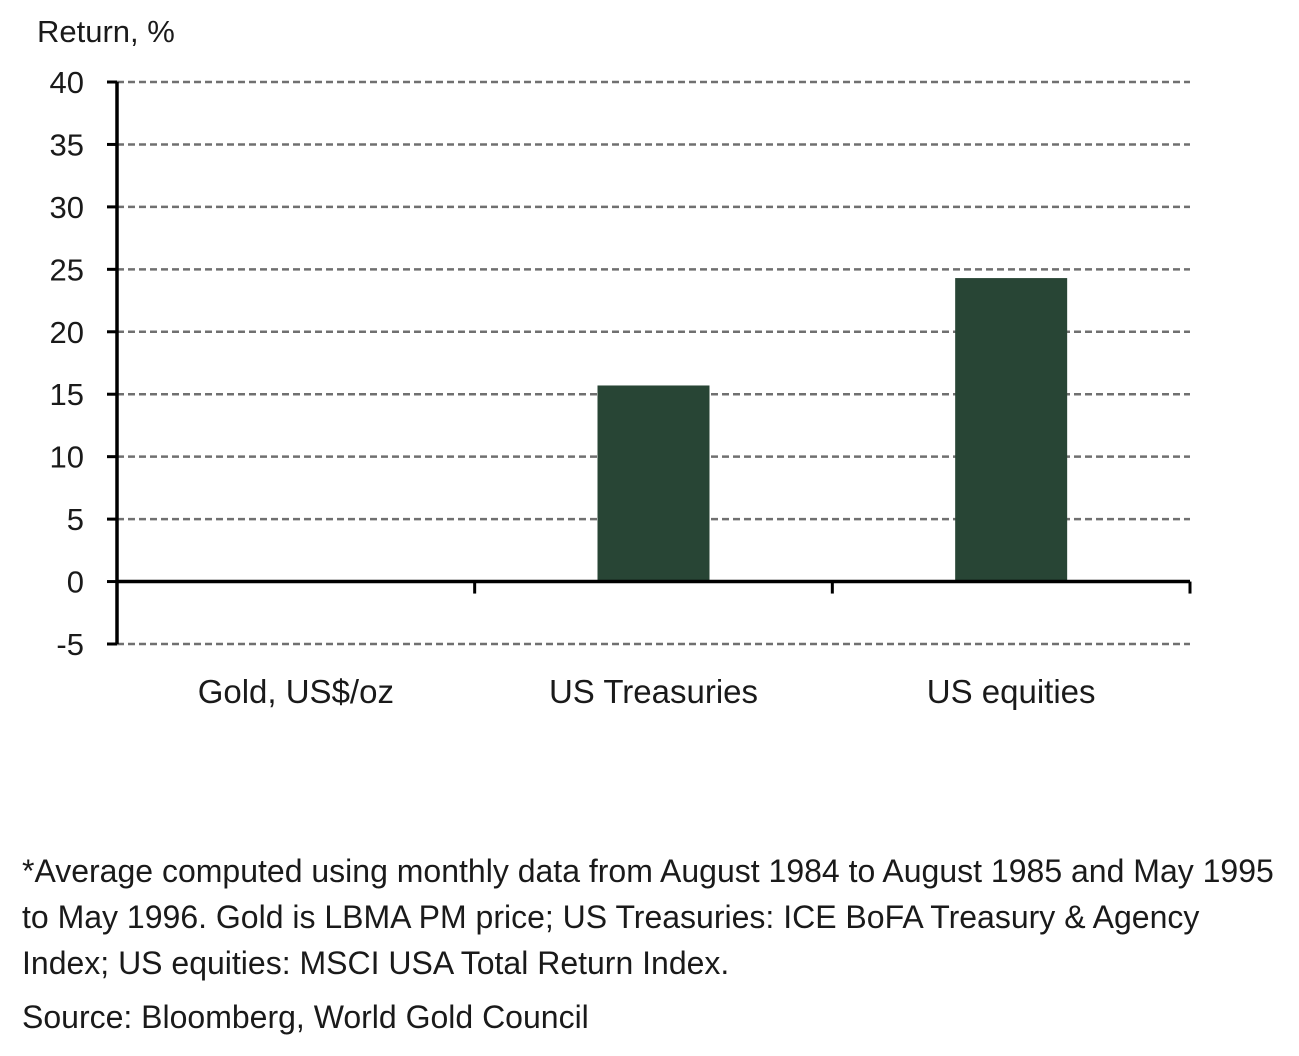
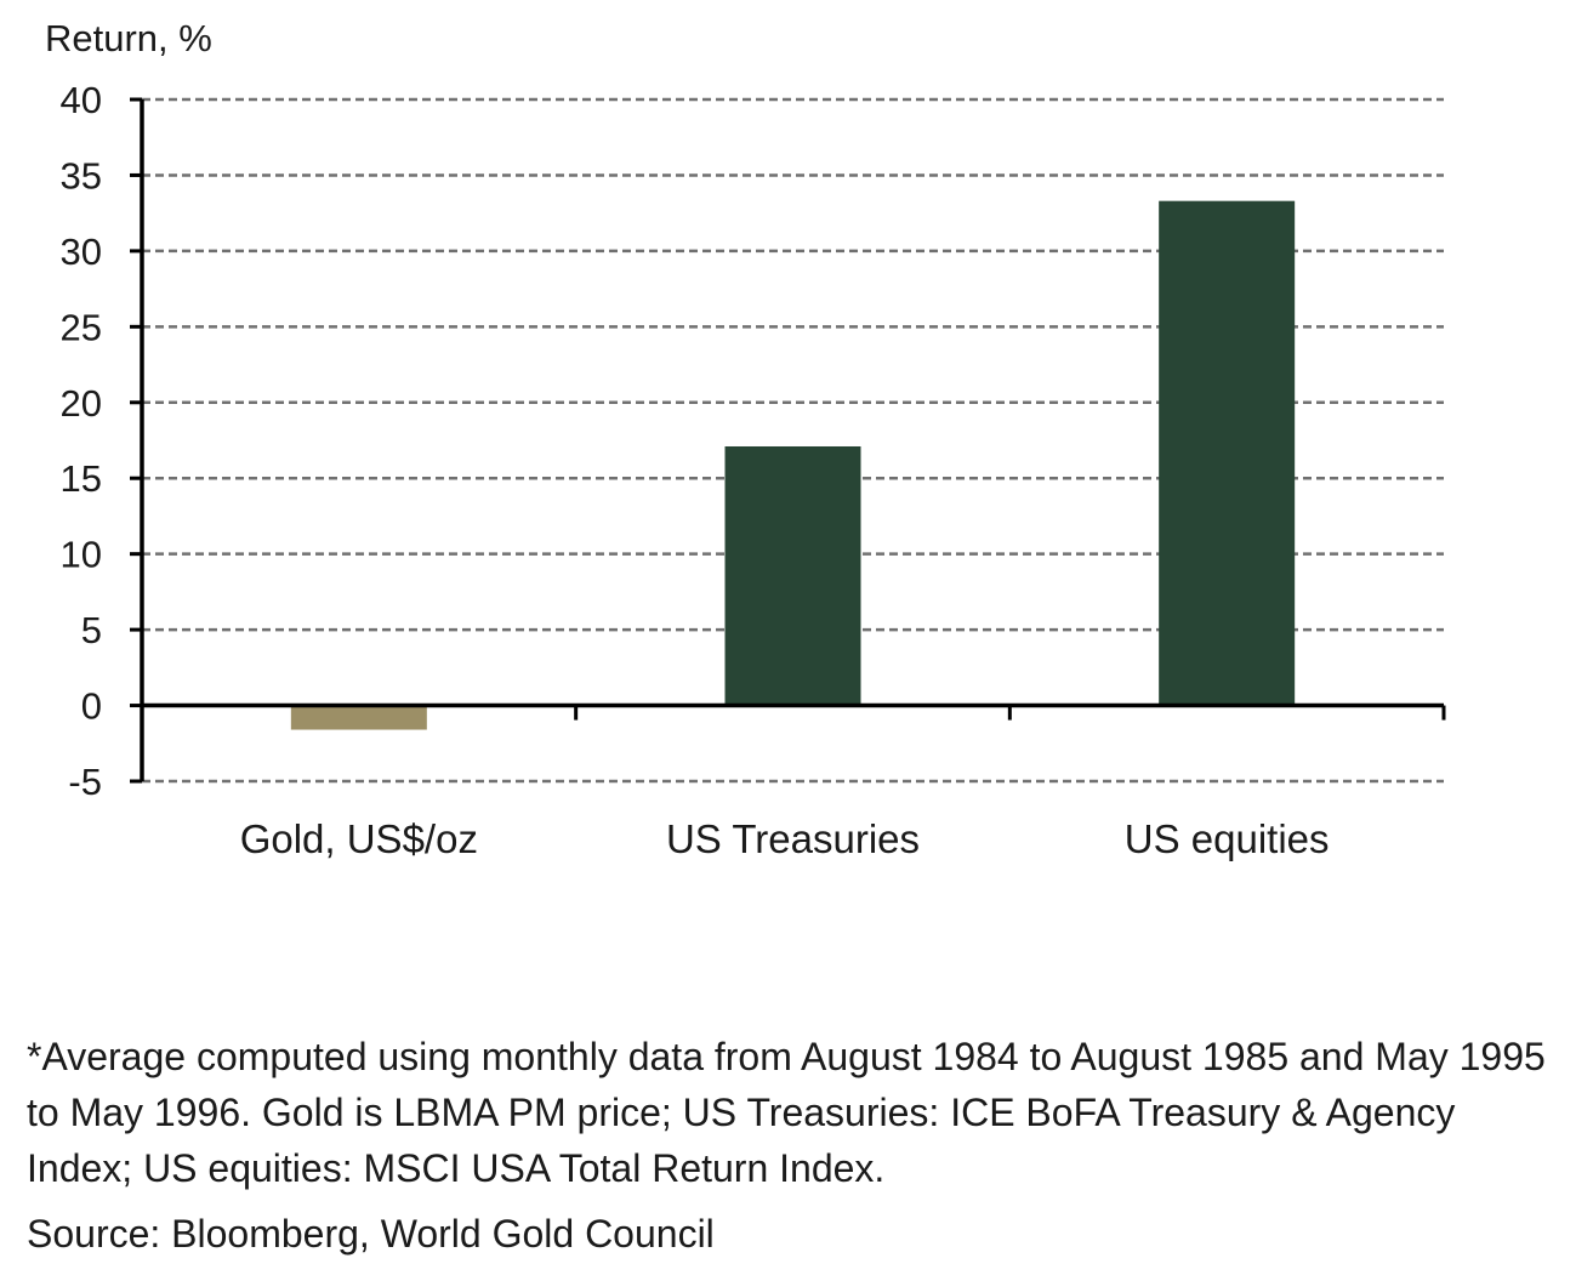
Gold, US$/oz: -0.1 -> -1.6
US Treasuries: 15.7 -> 17.1
US equities: 24.3 -> 33.3
